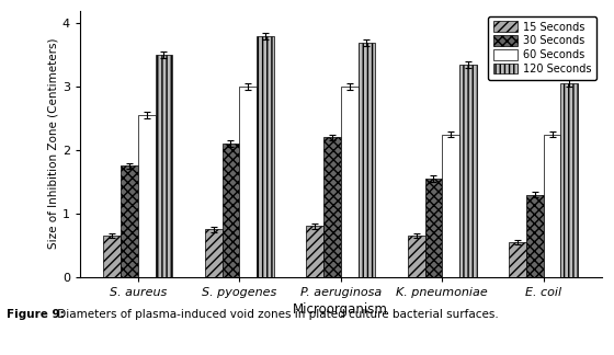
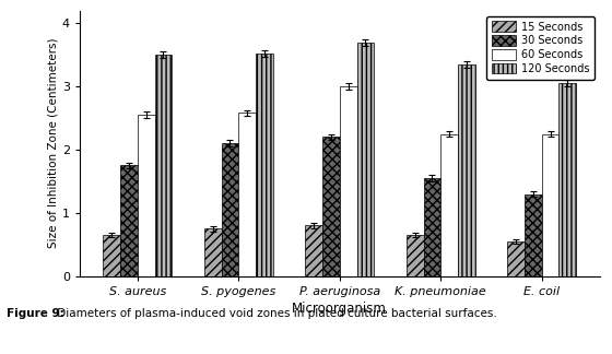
60 Seconds/S. pyogenes: 3.00 -> 2.58
120 Seconds/S. pyogenes: 3.80 -> 3.52
